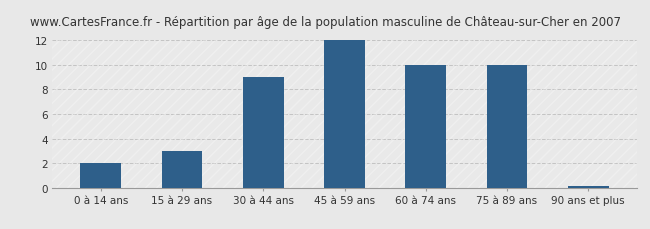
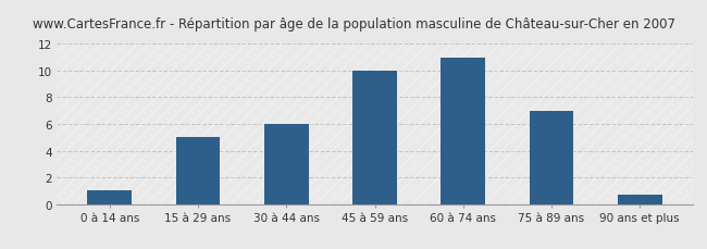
0 à 14 ans: 2.0 -> 1.0
15 à 29 ans: 3.0 -> 5.0
30 à 44 ans: 9.0 -> 6.0
45 à 59 ans: 12.0 -> 10.0
60 à 74 ans: 10.0 -> 11.0
75 à 89 ans: 10.0 -> 7.0
90 ans et plus: 0.1 -> 0.7
